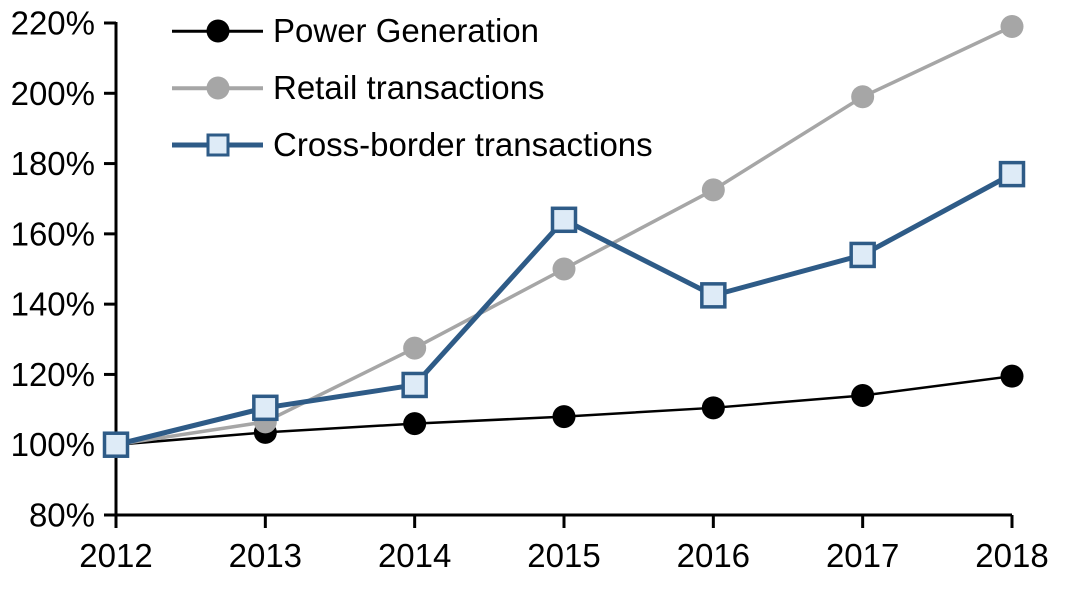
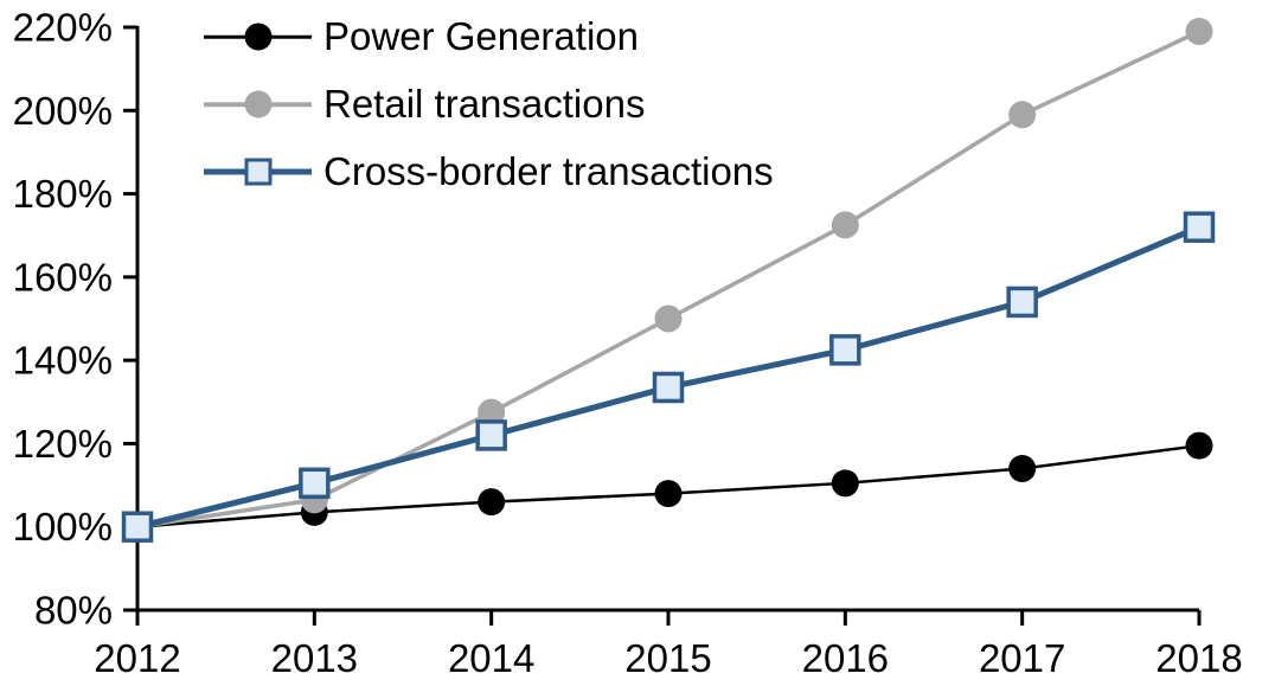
Cross-border transactions/2014: 117% -> 122%
Cross-border transactions/2015: 164% -> 134%
Cross-border transactions/2018: 177% -> 172%
